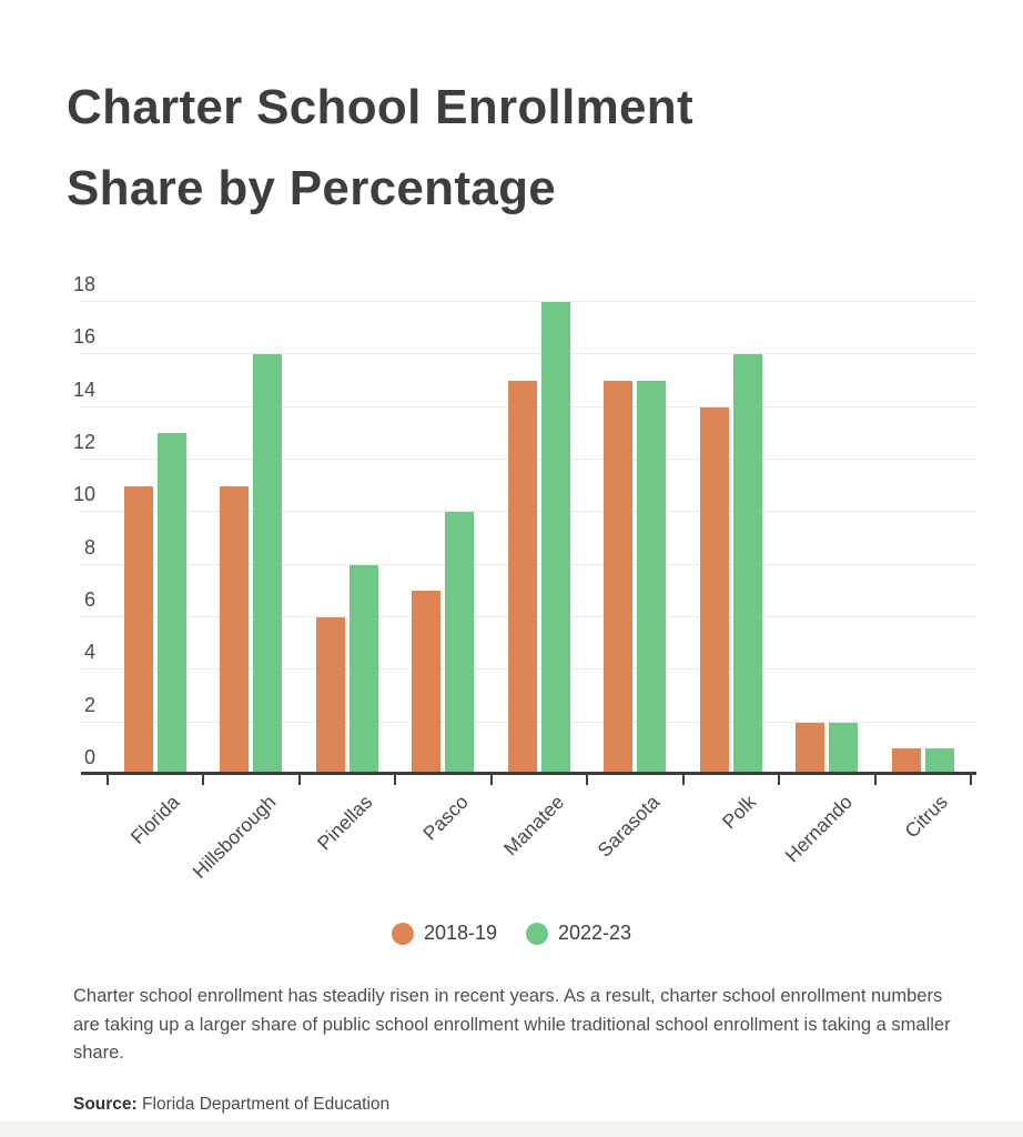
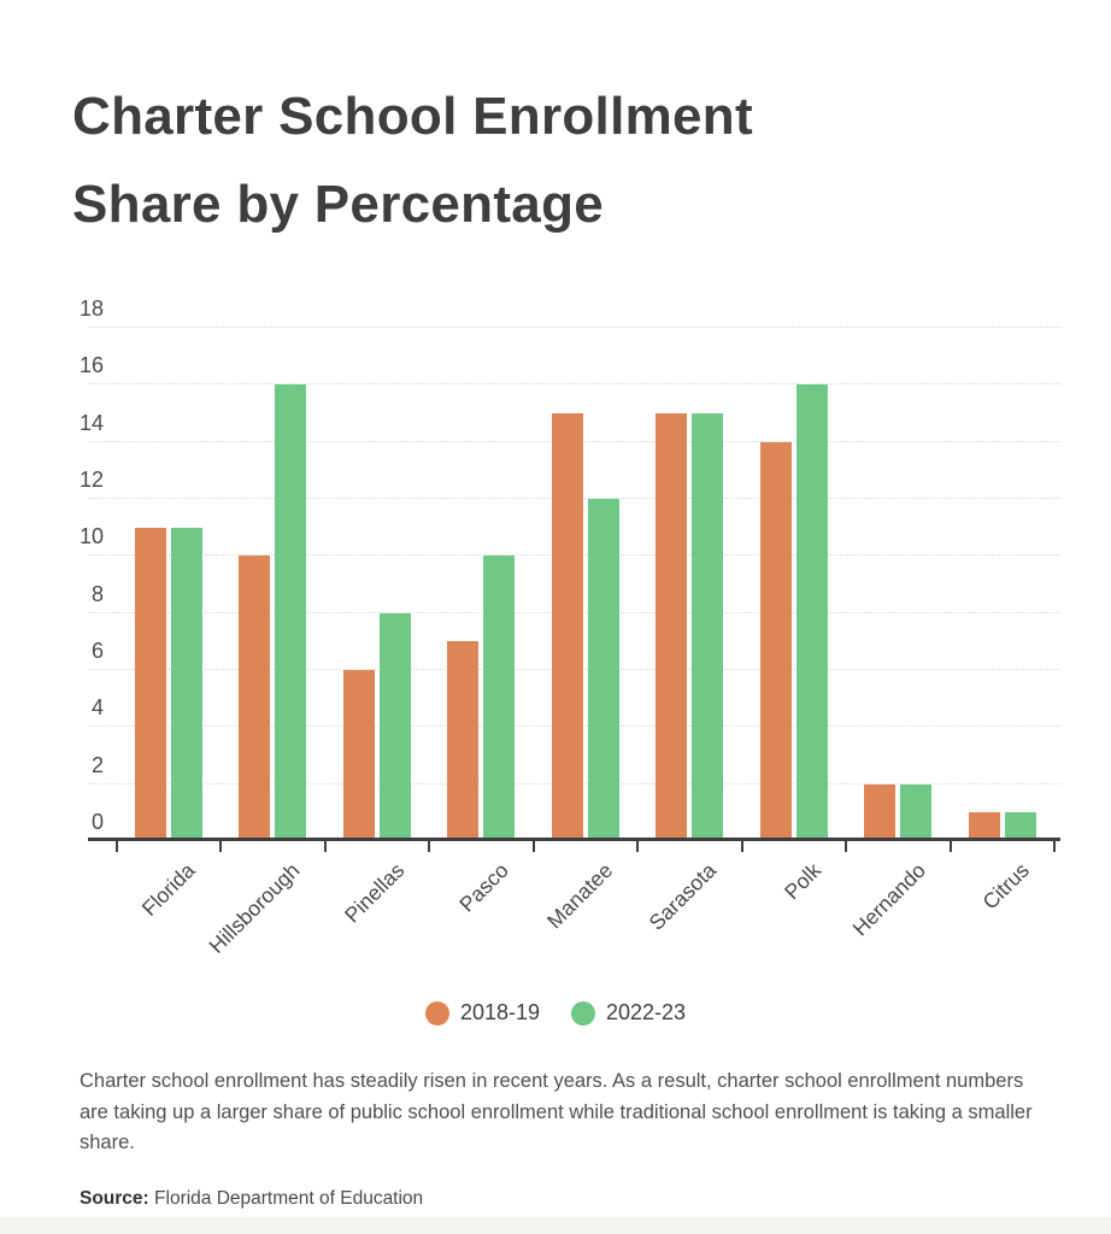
2022-23/Florida: 13 -> 11
2018-19/Hillsborough: 11 -> 10
2022-23/Manatee: 18 -> 12
